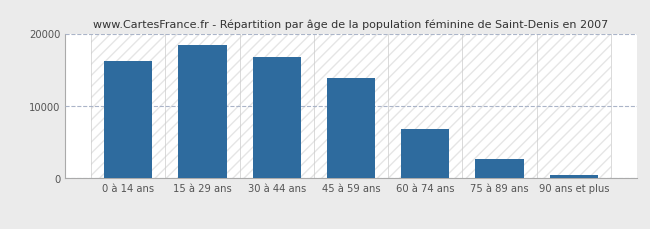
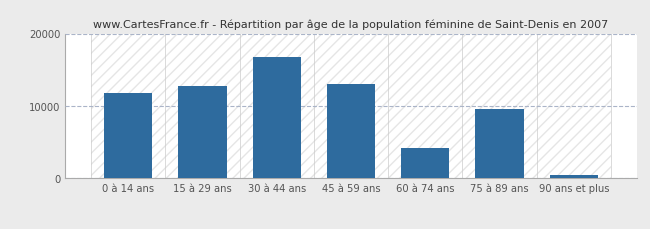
0 à 14 ans: 16200 -> 11800
15 à 29 ans: 18400 -> 12800
45 à 59 ans: 13800 -> 13000
60 à 74 ans: 6800 -> 4200
75 à 89 ans: 2700 -> 9600
